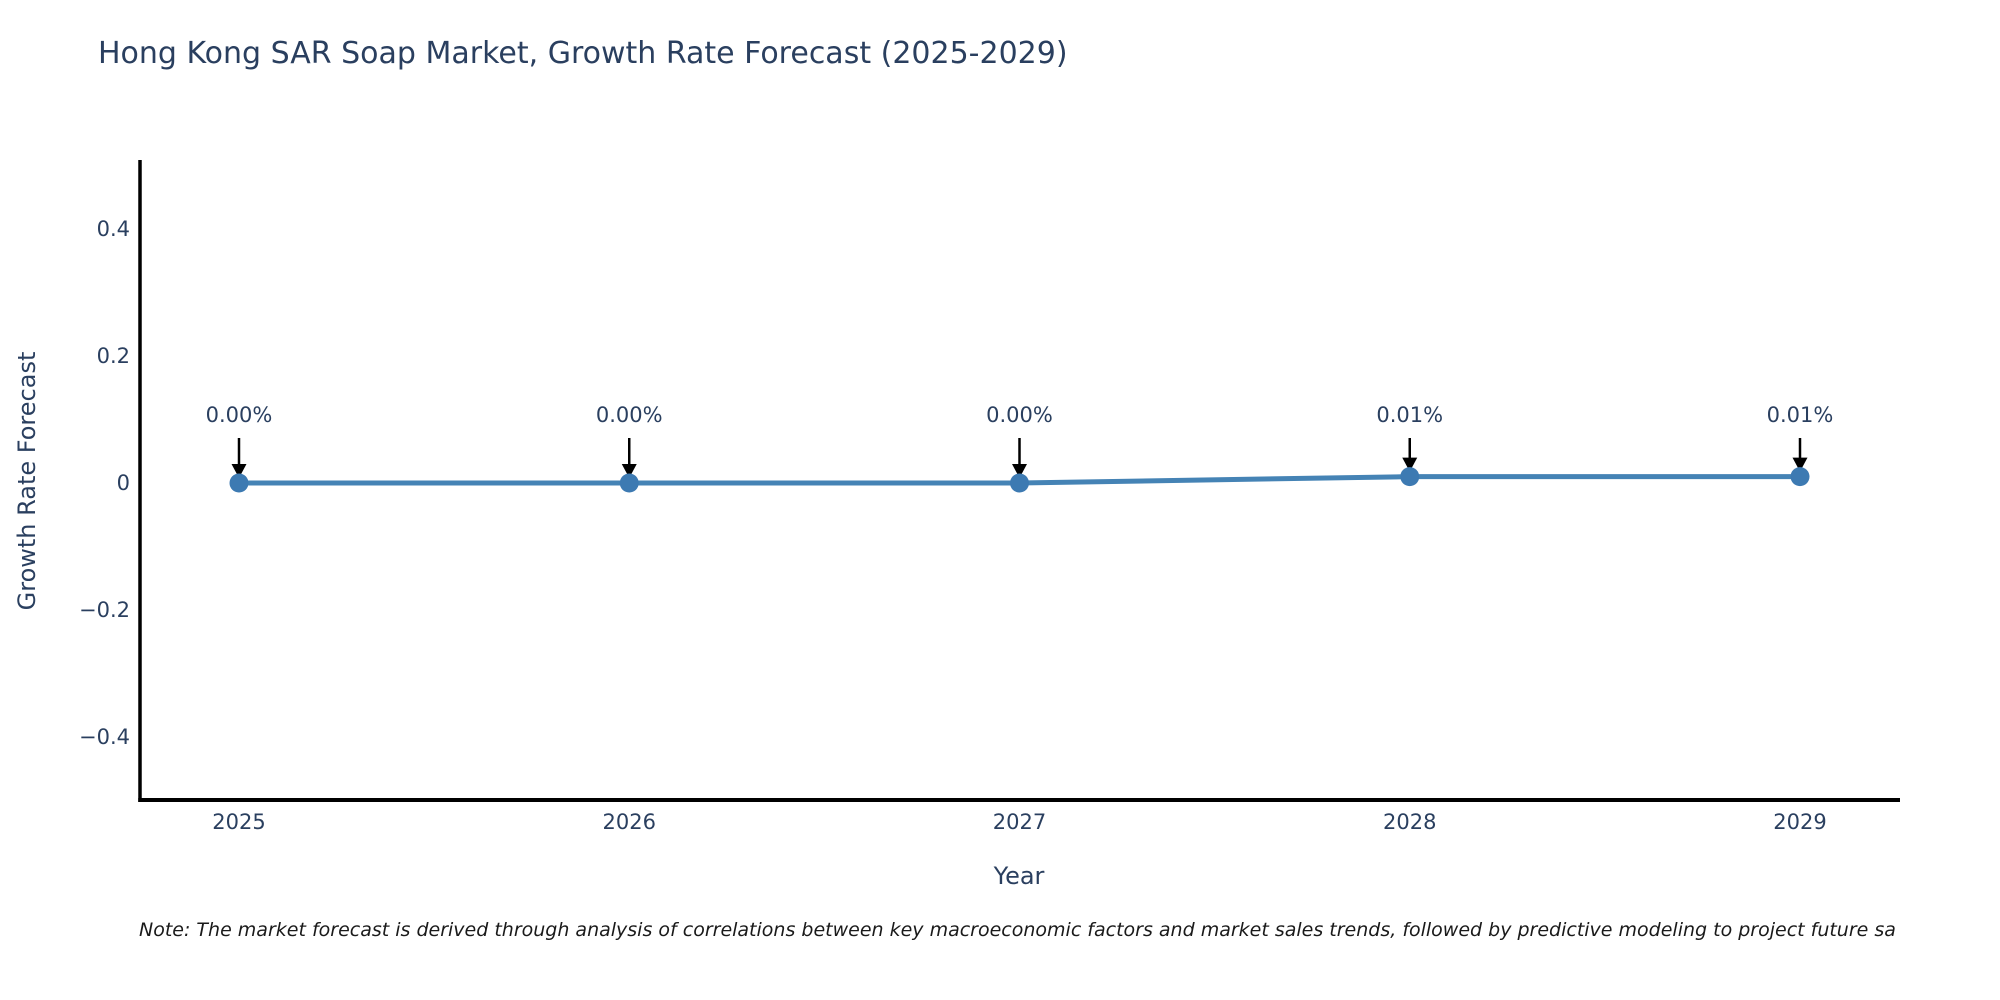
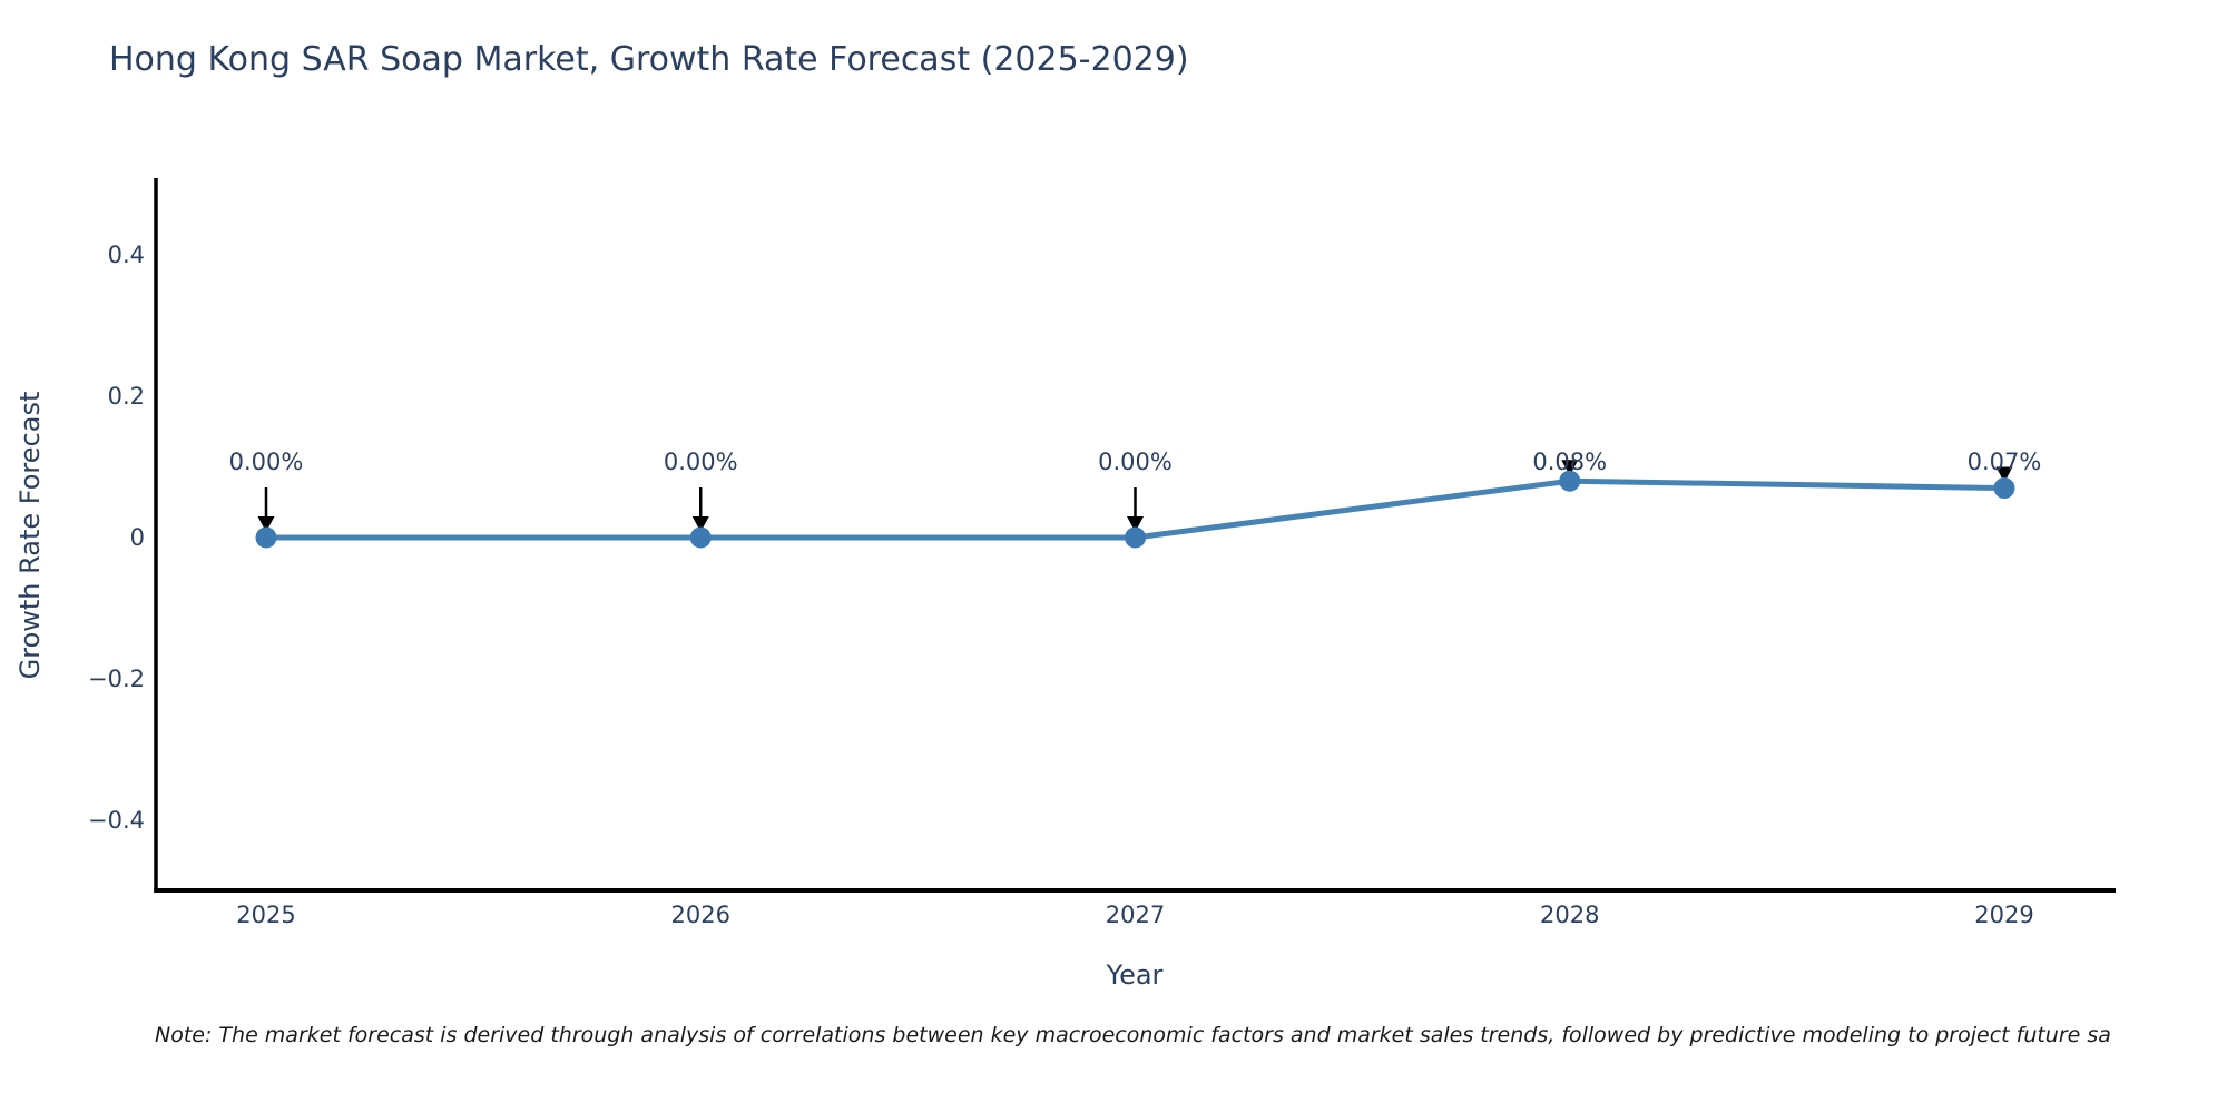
2028: 0.01% -> 0.08%
2029: 0.01% -> 0.07%
